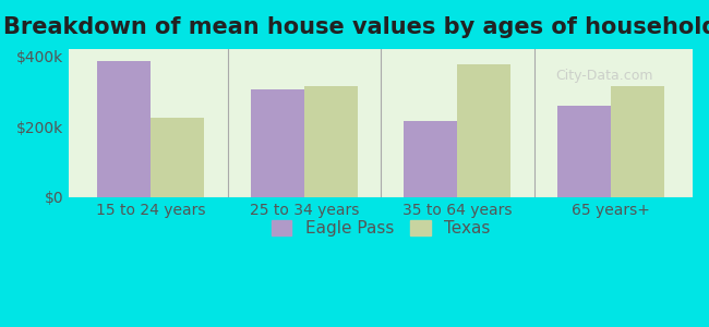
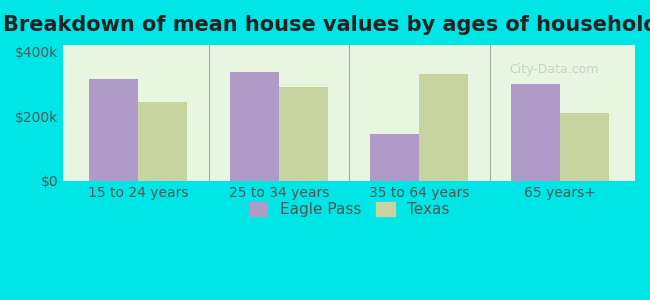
Eagle Pass/15 to 24 years: $385k -> $315k
Texas/15 to 24 years: $225k -> $245k
Eagle Pass/25 to 34 years: $305k -> $335k
Texas/25 to 34 years: $315k -> $290k
Eagle Pass/35 to 64 years: $215k -> $145k
Texas/35 to 64 years: $375k -> $330k
Eagle Pass/65 years+: $260k -> $300k
Texas/65 years+: $315k -> $210k
